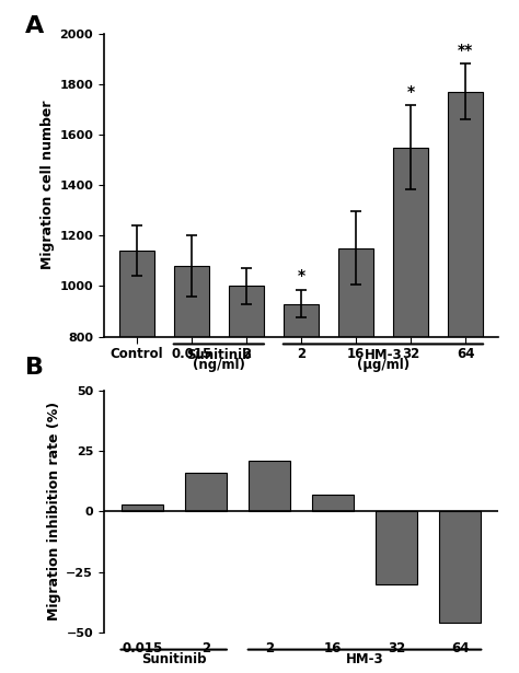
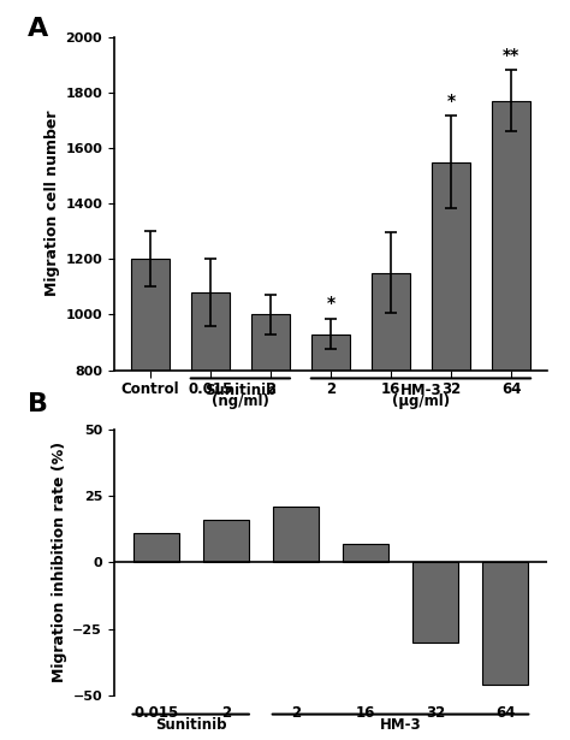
Control: 1140 -> 1200
0.015: 3 -> 11
